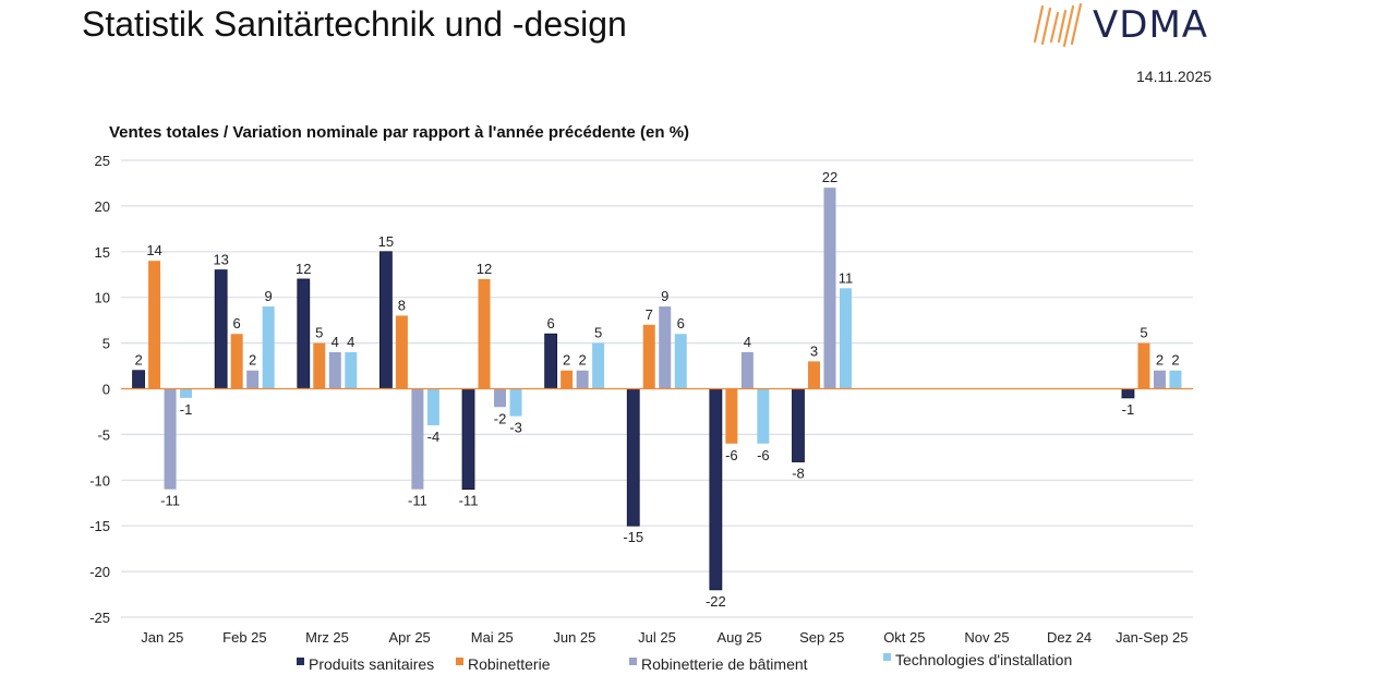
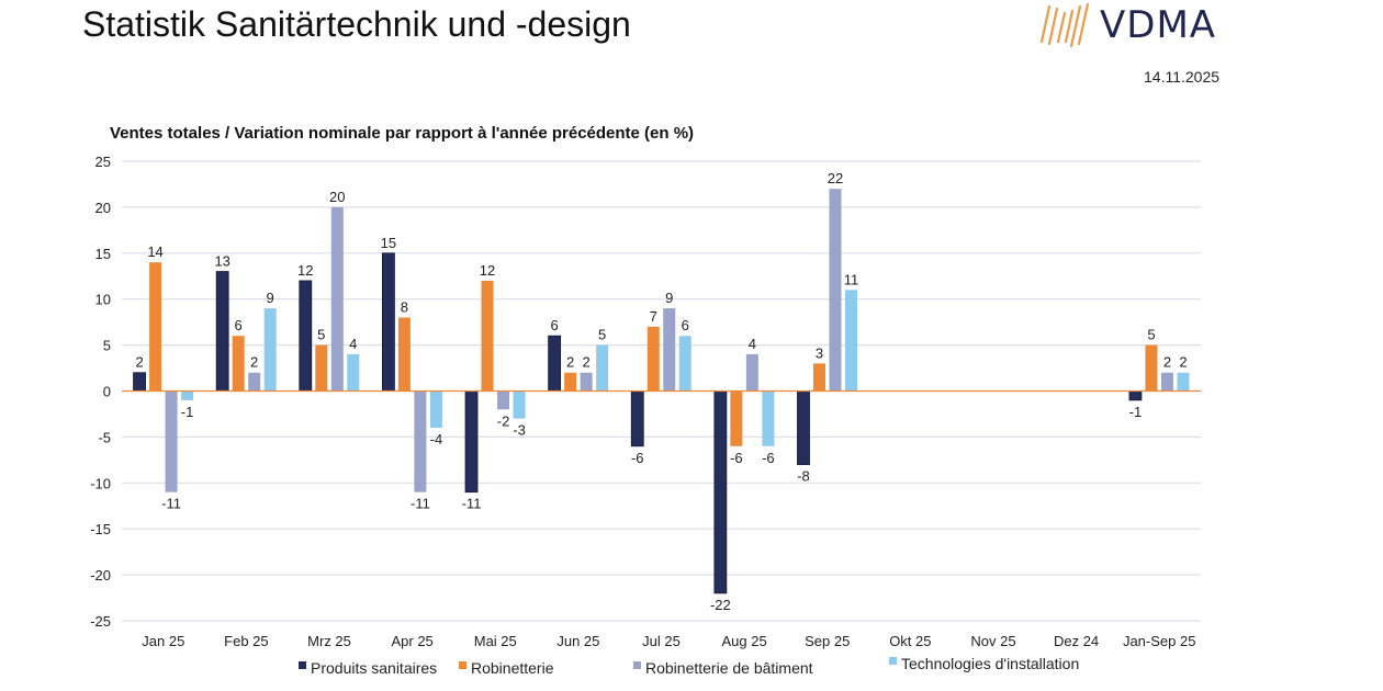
Robinetterie de bâtiment/Mrz 25: 4 -> 20
Produits sanitaires/Jul 25: -15 -> -6
